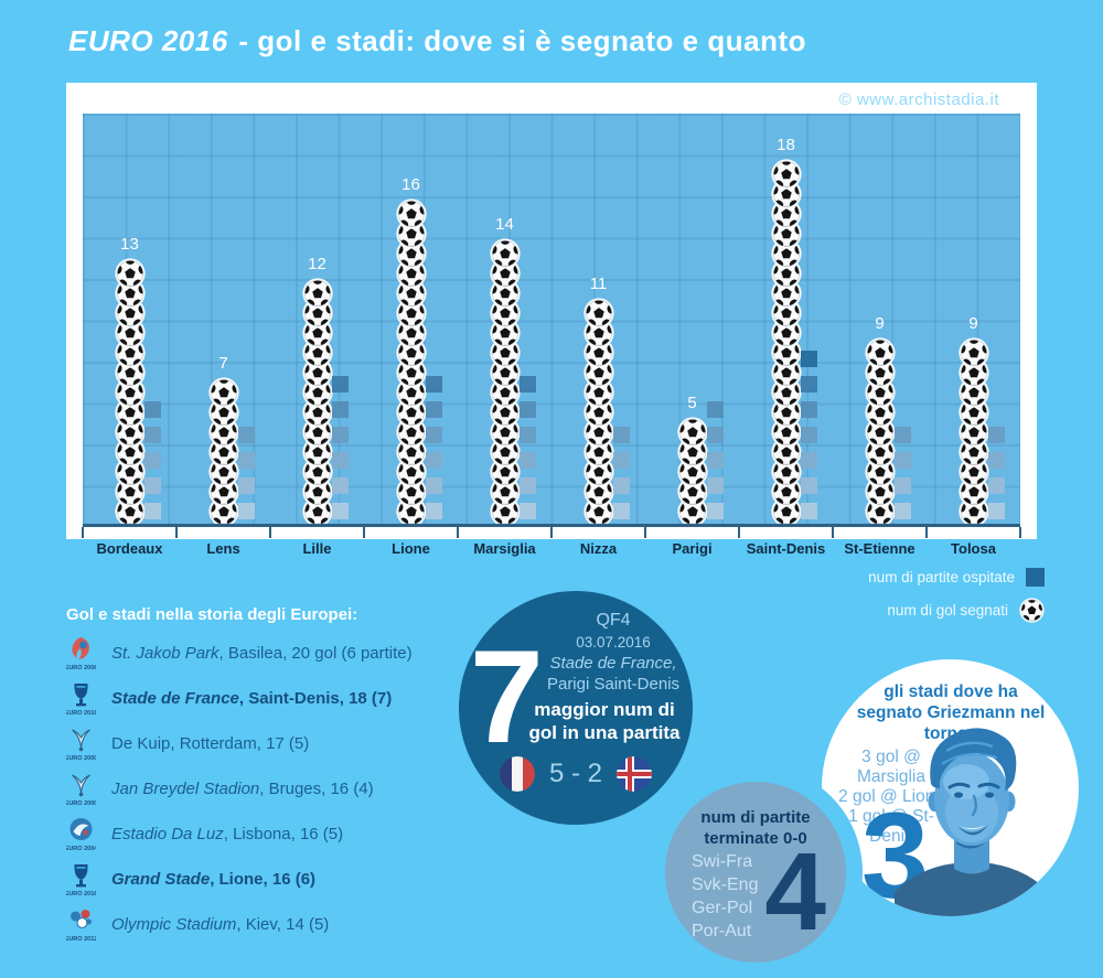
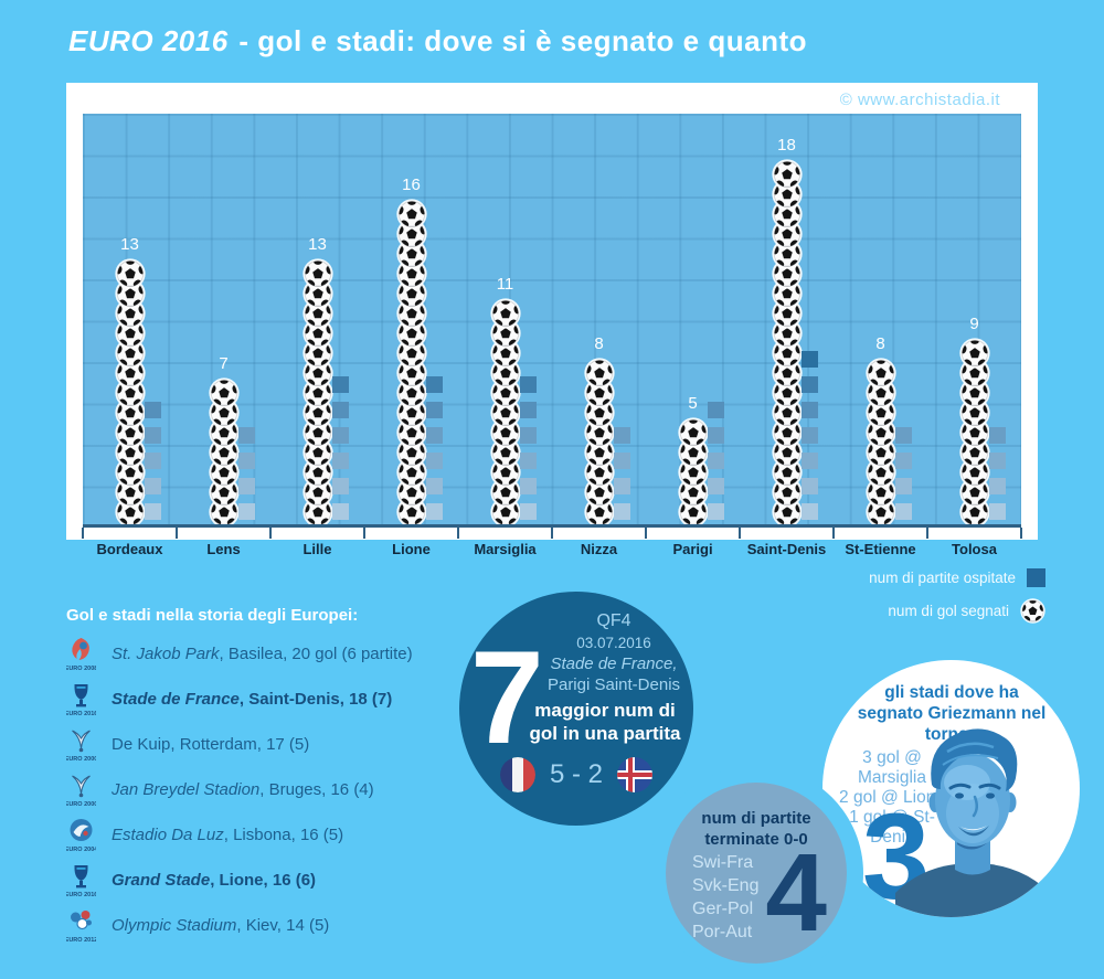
num di gol segnati/Lille: 12 -> 13
num di gol segnati/Marsiglia: 14 -> 11
num di gol segnati/Nizza: 11 -> 8
num di gol segnati/St-Etienne: 9 -> 8
